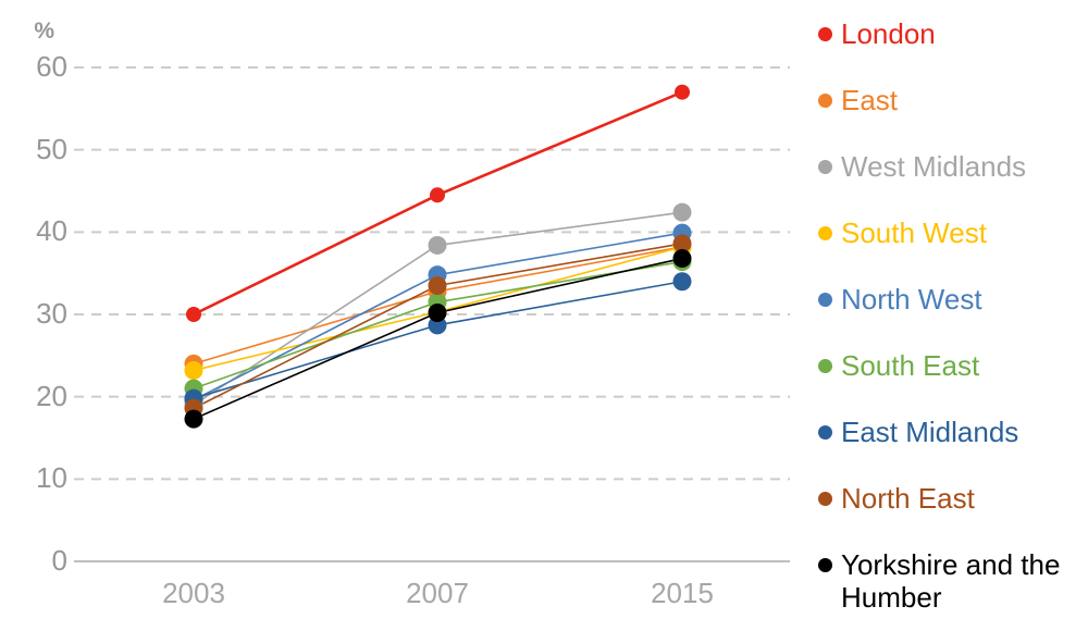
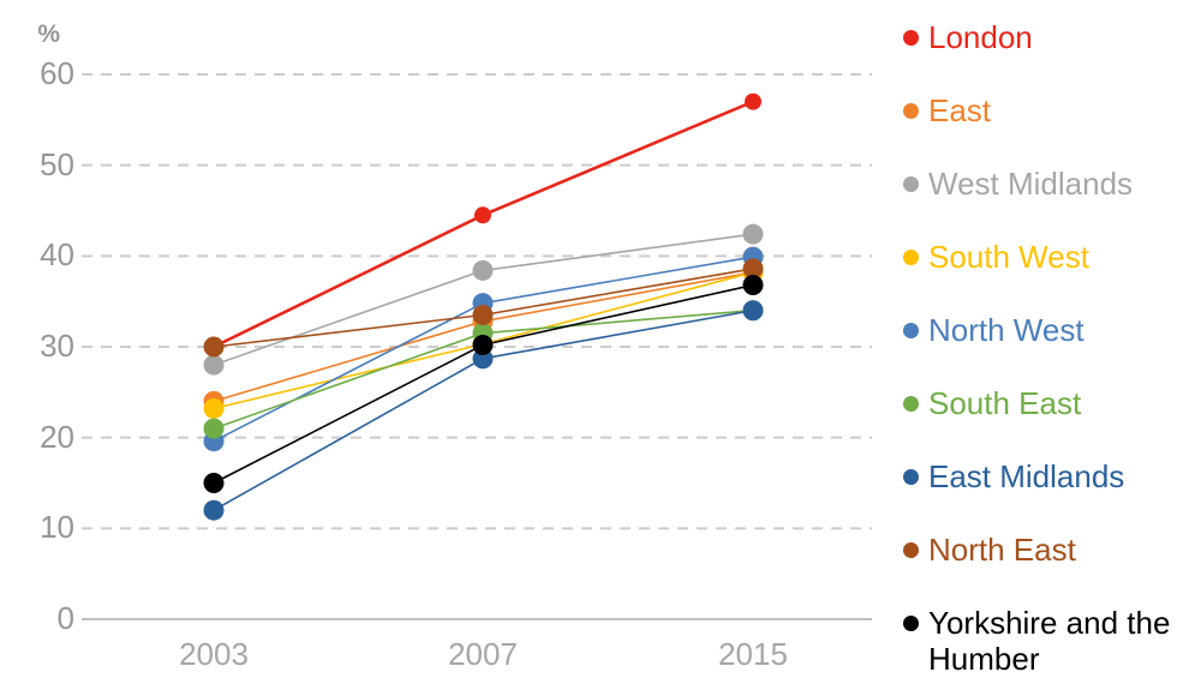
West Midlands/2003: 19 -> 28
East Midlands/2003: 20 -> 12
North East/2003: 19 -> 30
Yorkshire and the Humber/2003: 17 -> 15
South East/2015: 36 -> 34
